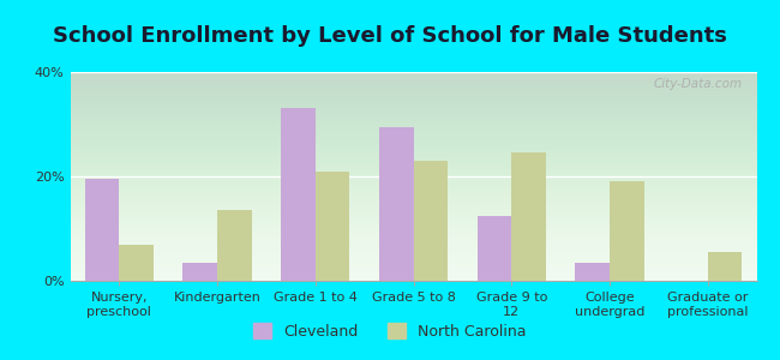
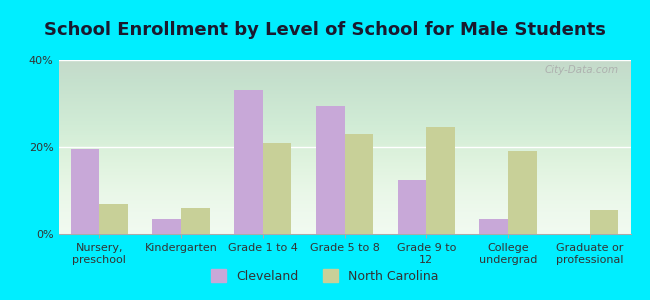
North Carolina/Kindergarten: 13.5% -> 6.0%
